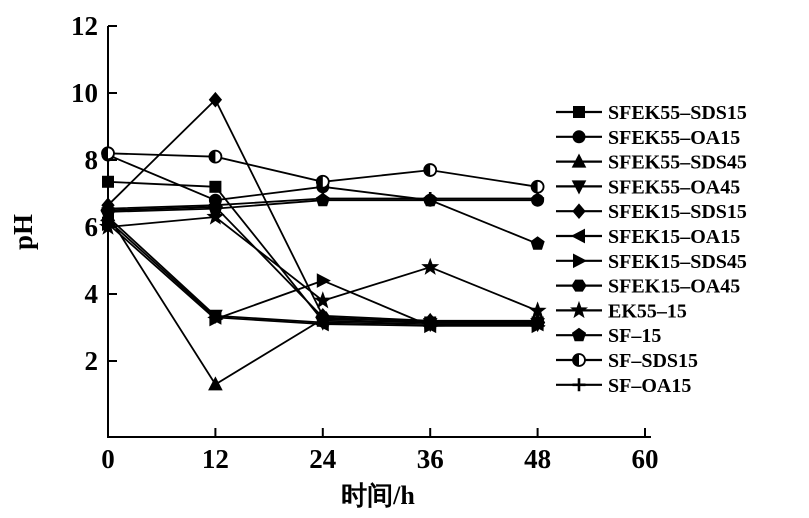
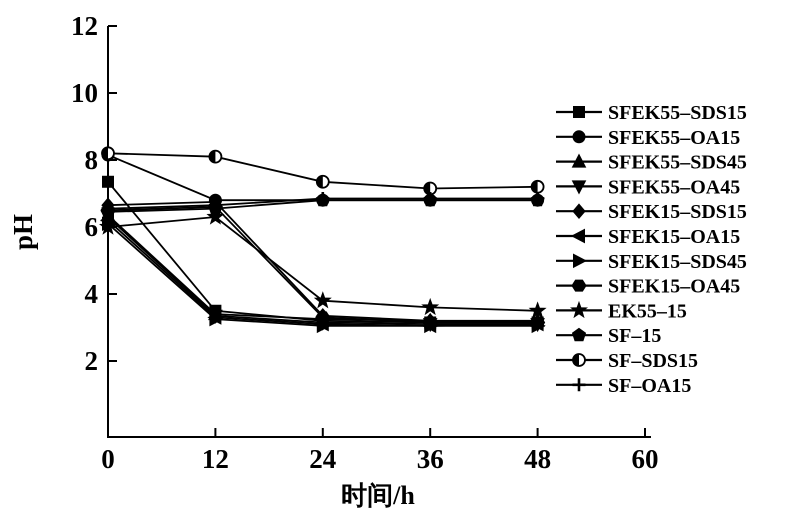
SFEK55–SDS15/12: 7.2 -> 3.5
SFEK55–SDS45/12: 1.3 -> 3.4
SFEK15–SDS15/12: 9.8 -> 6.8
SFEK55–OA15/24: 7.2 -> 6.8
SFEK15–SDS45/24: 4.4 -> 3.0
EK55–15/36: 4.8 -> 3.6
SF–SDS15/36: 7.7 -> 7.2
SF–15/48: 5.5 -> 6.8
